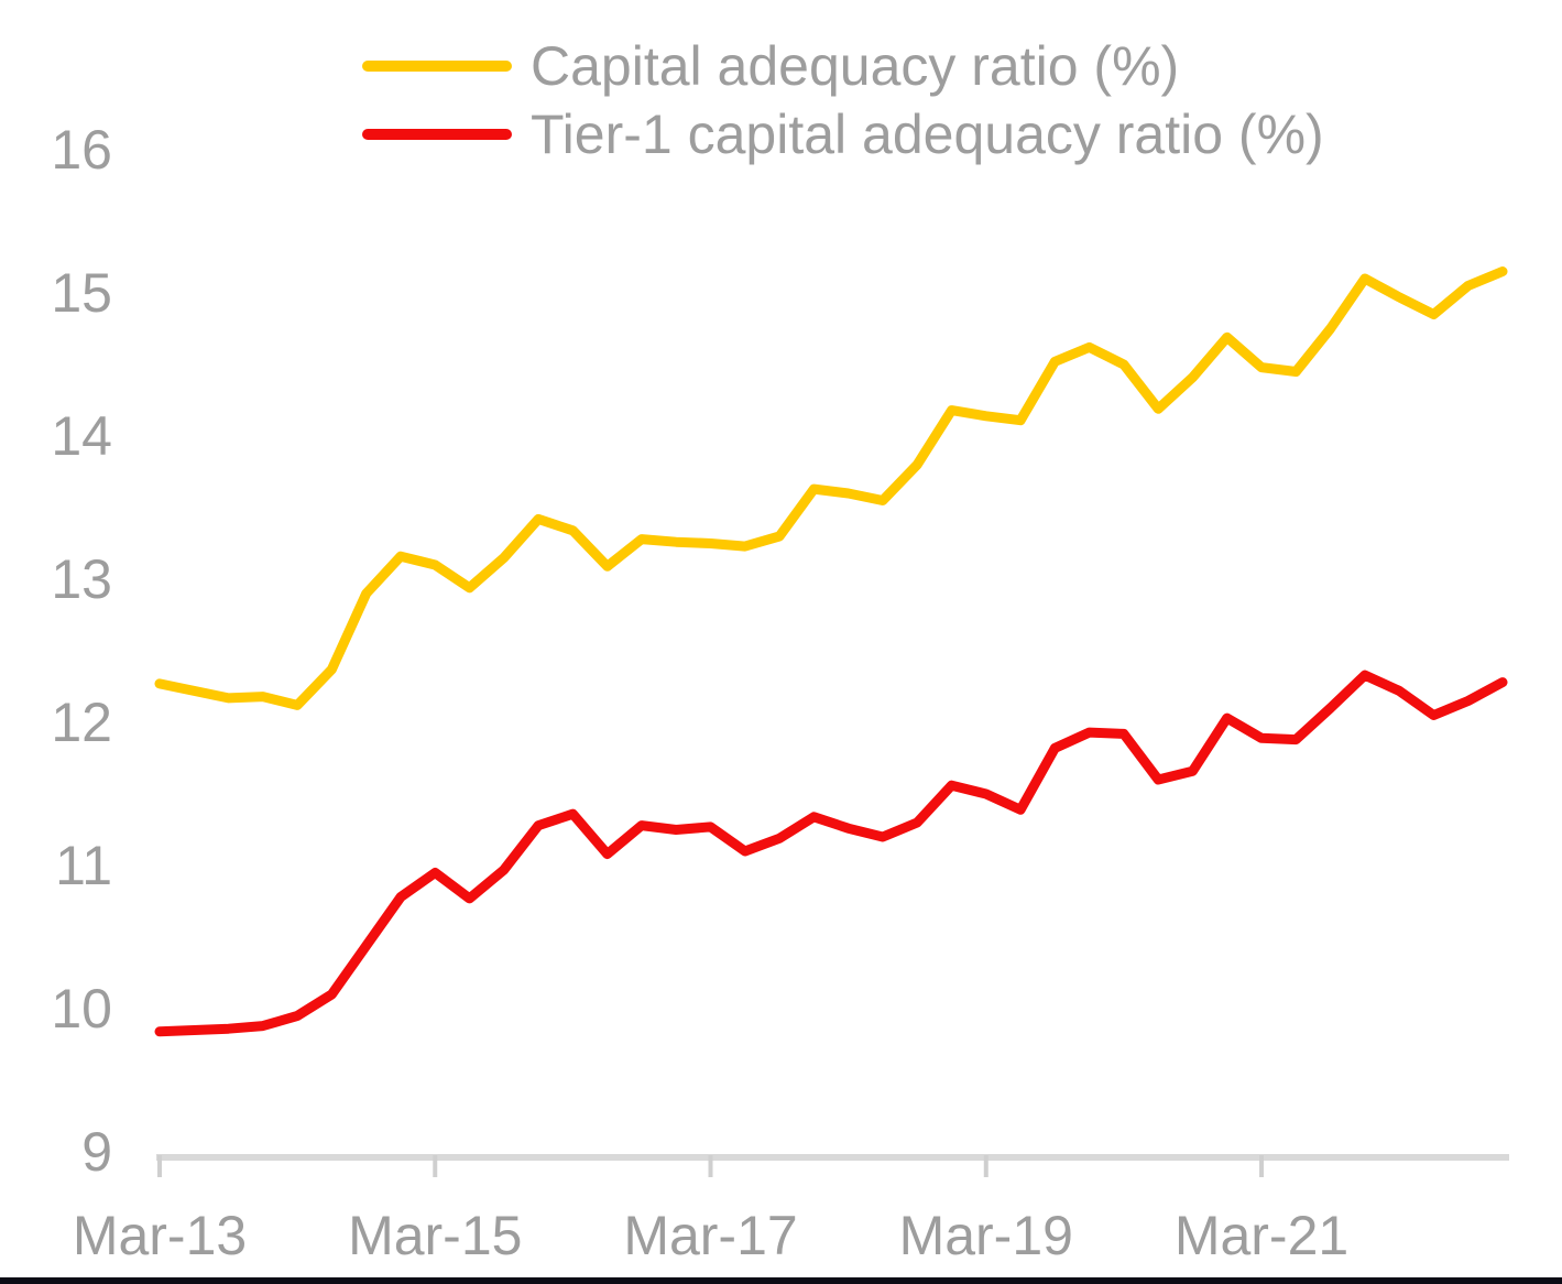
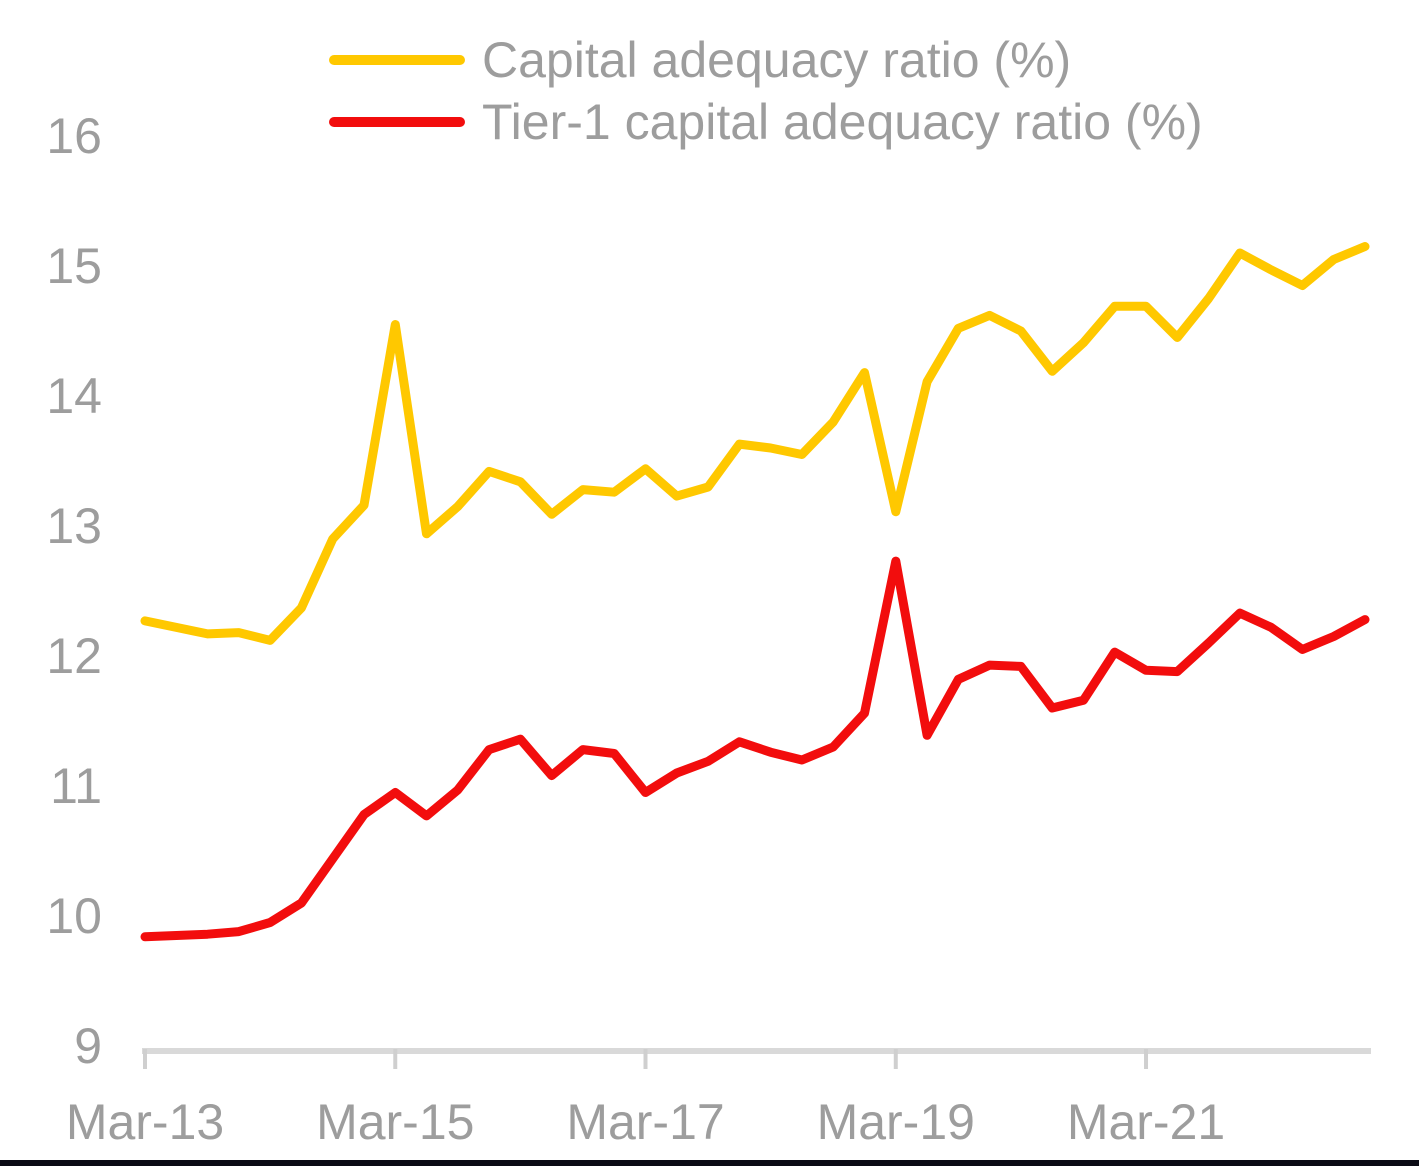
Capital adequacy ratio (%)/Mar-15: 13.10 -> 14.55
Capital adequacy ratio (%)/Mar-17: 13.25 -> 13.44
Tier-1 capital adequacy ratio (%)/Mar-17: 11.27 -> 10.95
Capital adequacy ratio (%)/Mar-19: 14.14 -> 13.11
Tier-1 capital adequacy ratio (%)/Mar-19: 11.50 -> 12.73
Capital adequacy ratio (%)/Mar-21: 14.48 -> 14.69
